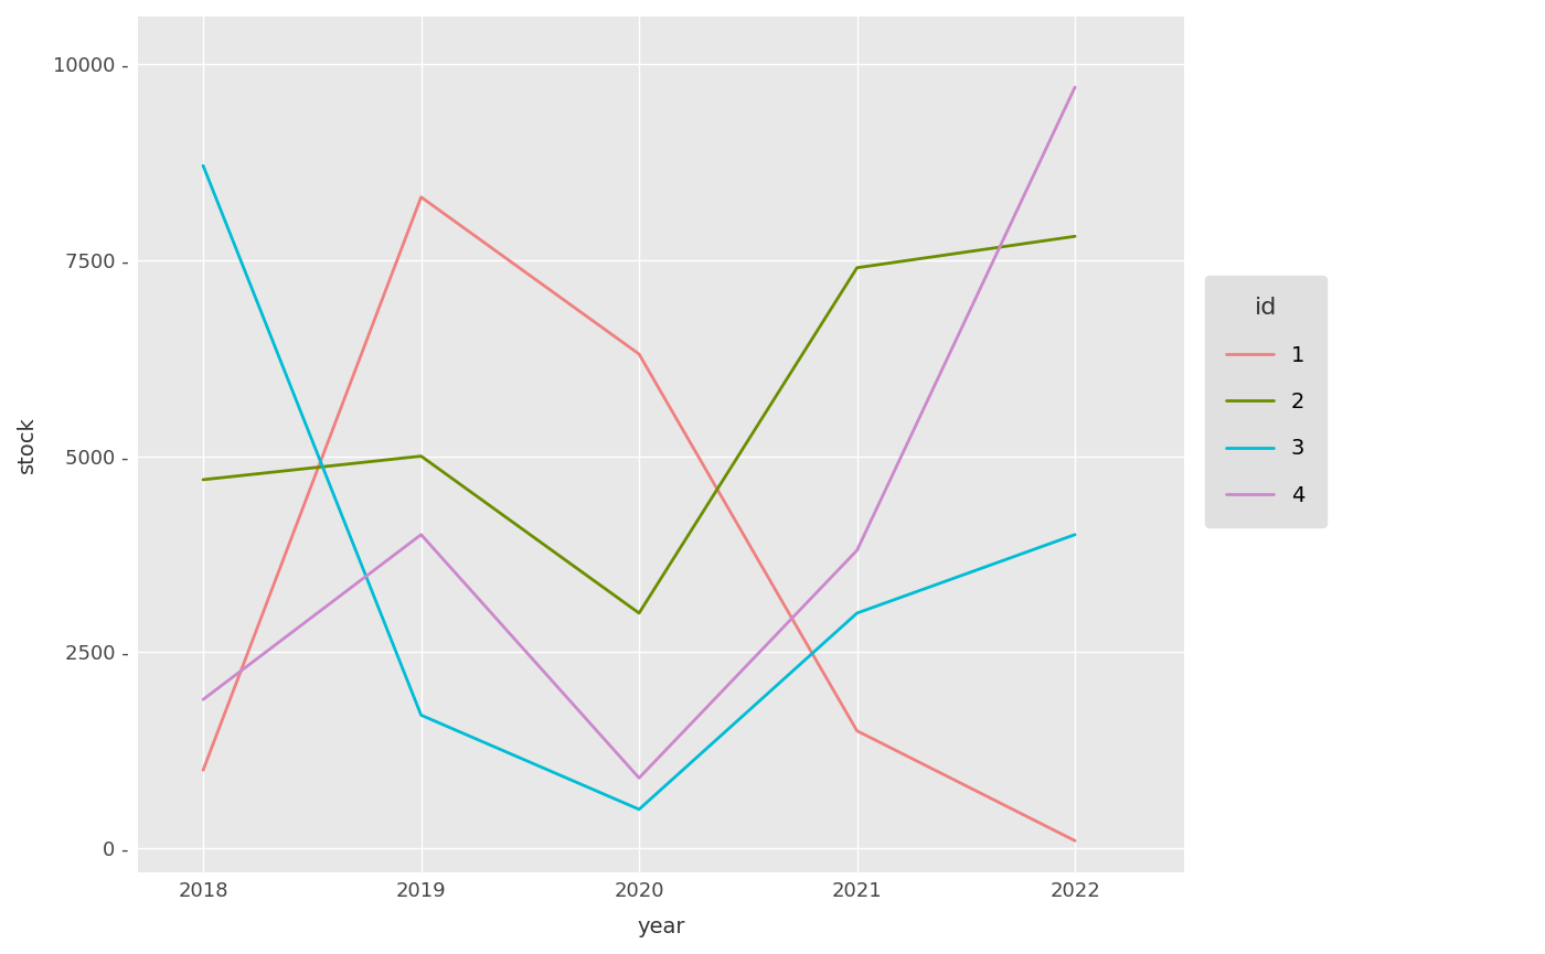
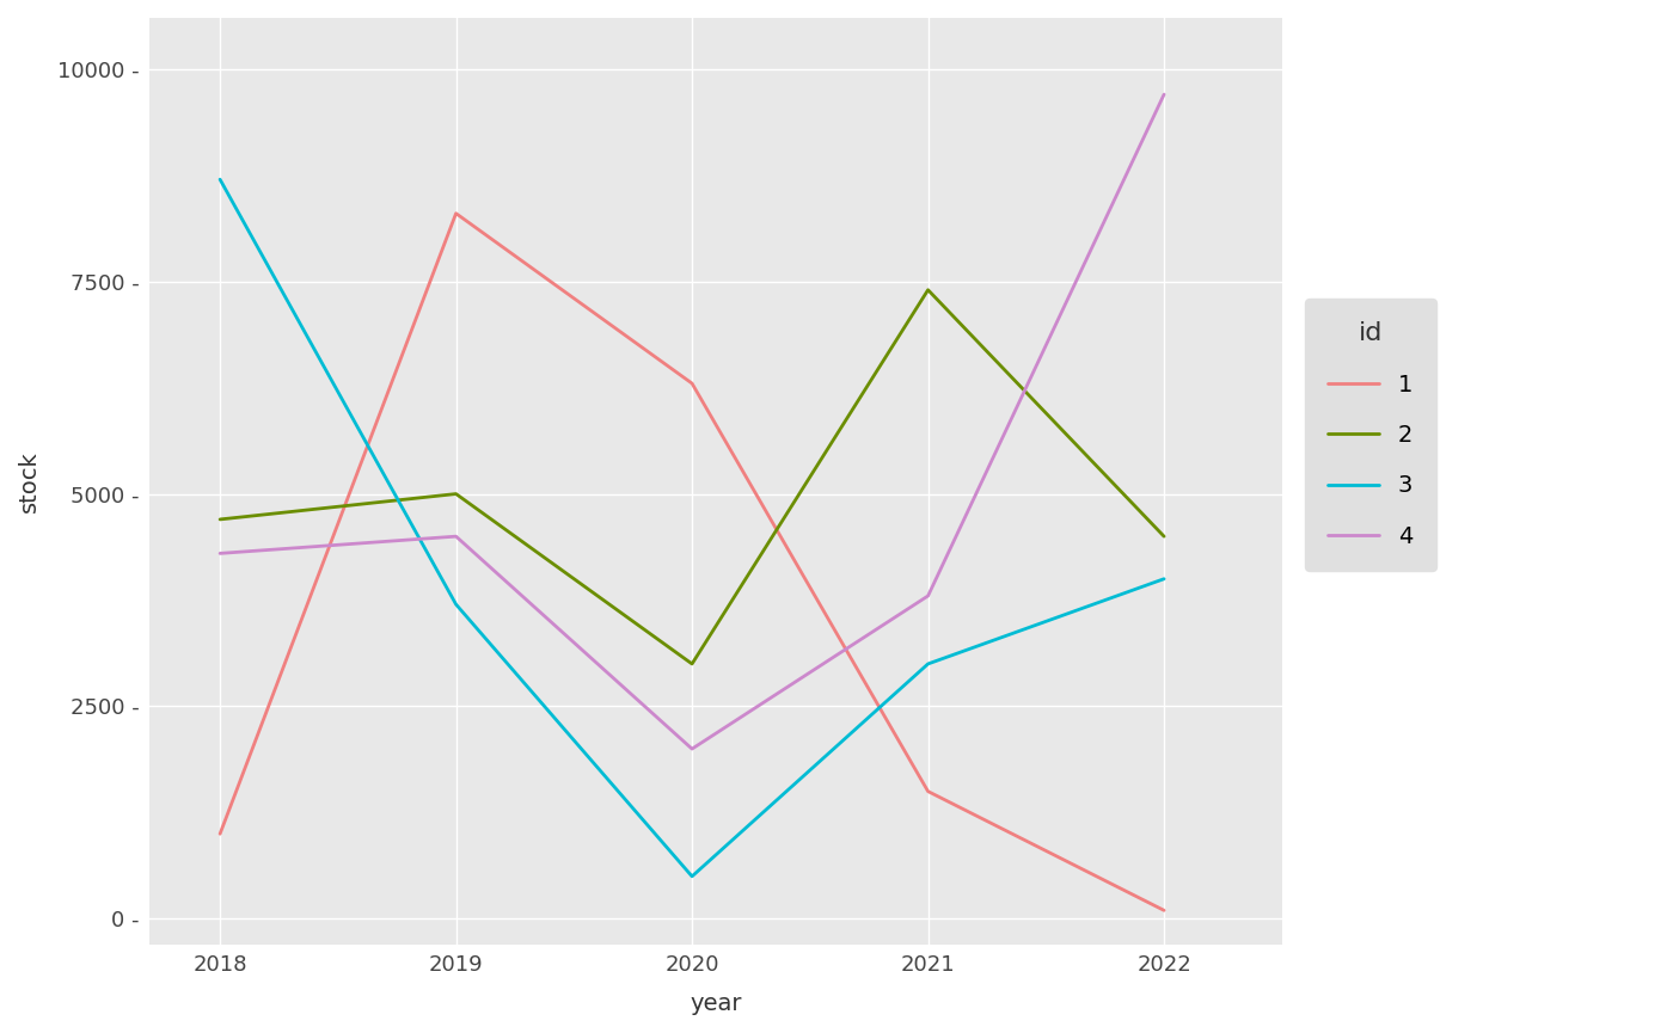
4/2018: 1900 - -> 4300 -
3/2019: 1700 - -> 3700 -
4/2019: 4000 - -> 4500 -
4/2020: 900 - -> 2000 -
2/2022: 7800 - -> 4500 -
